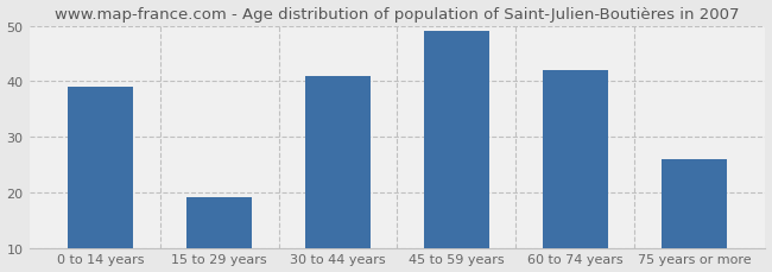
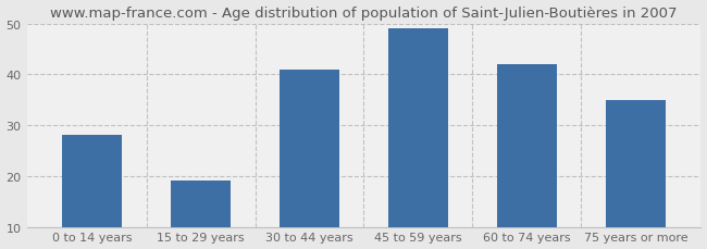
0 to 14 years: 39 -> 28
75 years or more: 26 -> 35
